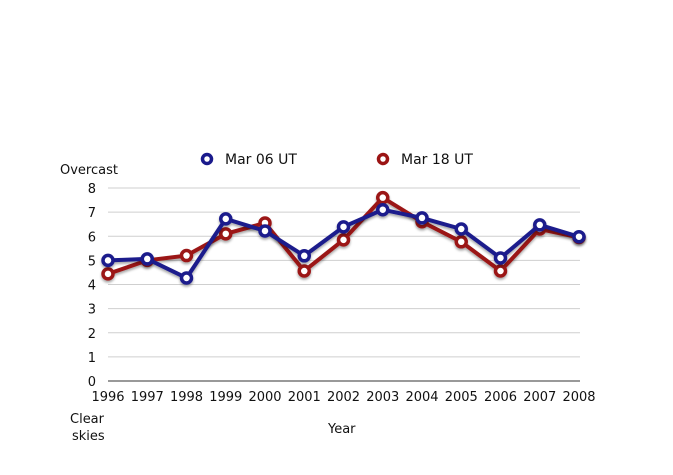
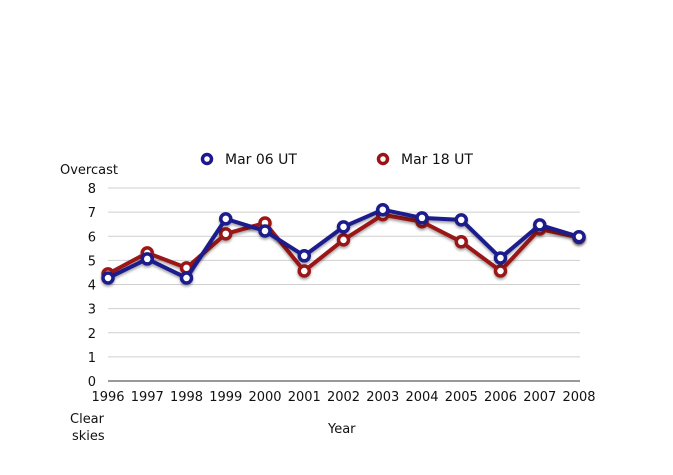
Mar 06 UT/1996: 5.0 -> 4.3
Mar 18 UT/1997: 5.0 -> 5.3
Mar 18 UT/1998: 5.2 -> 4.7
Mar 18 UT/2003: 7.6 -> 6.9
Mar 06 UT/2005: 6.3 -> 6.7
